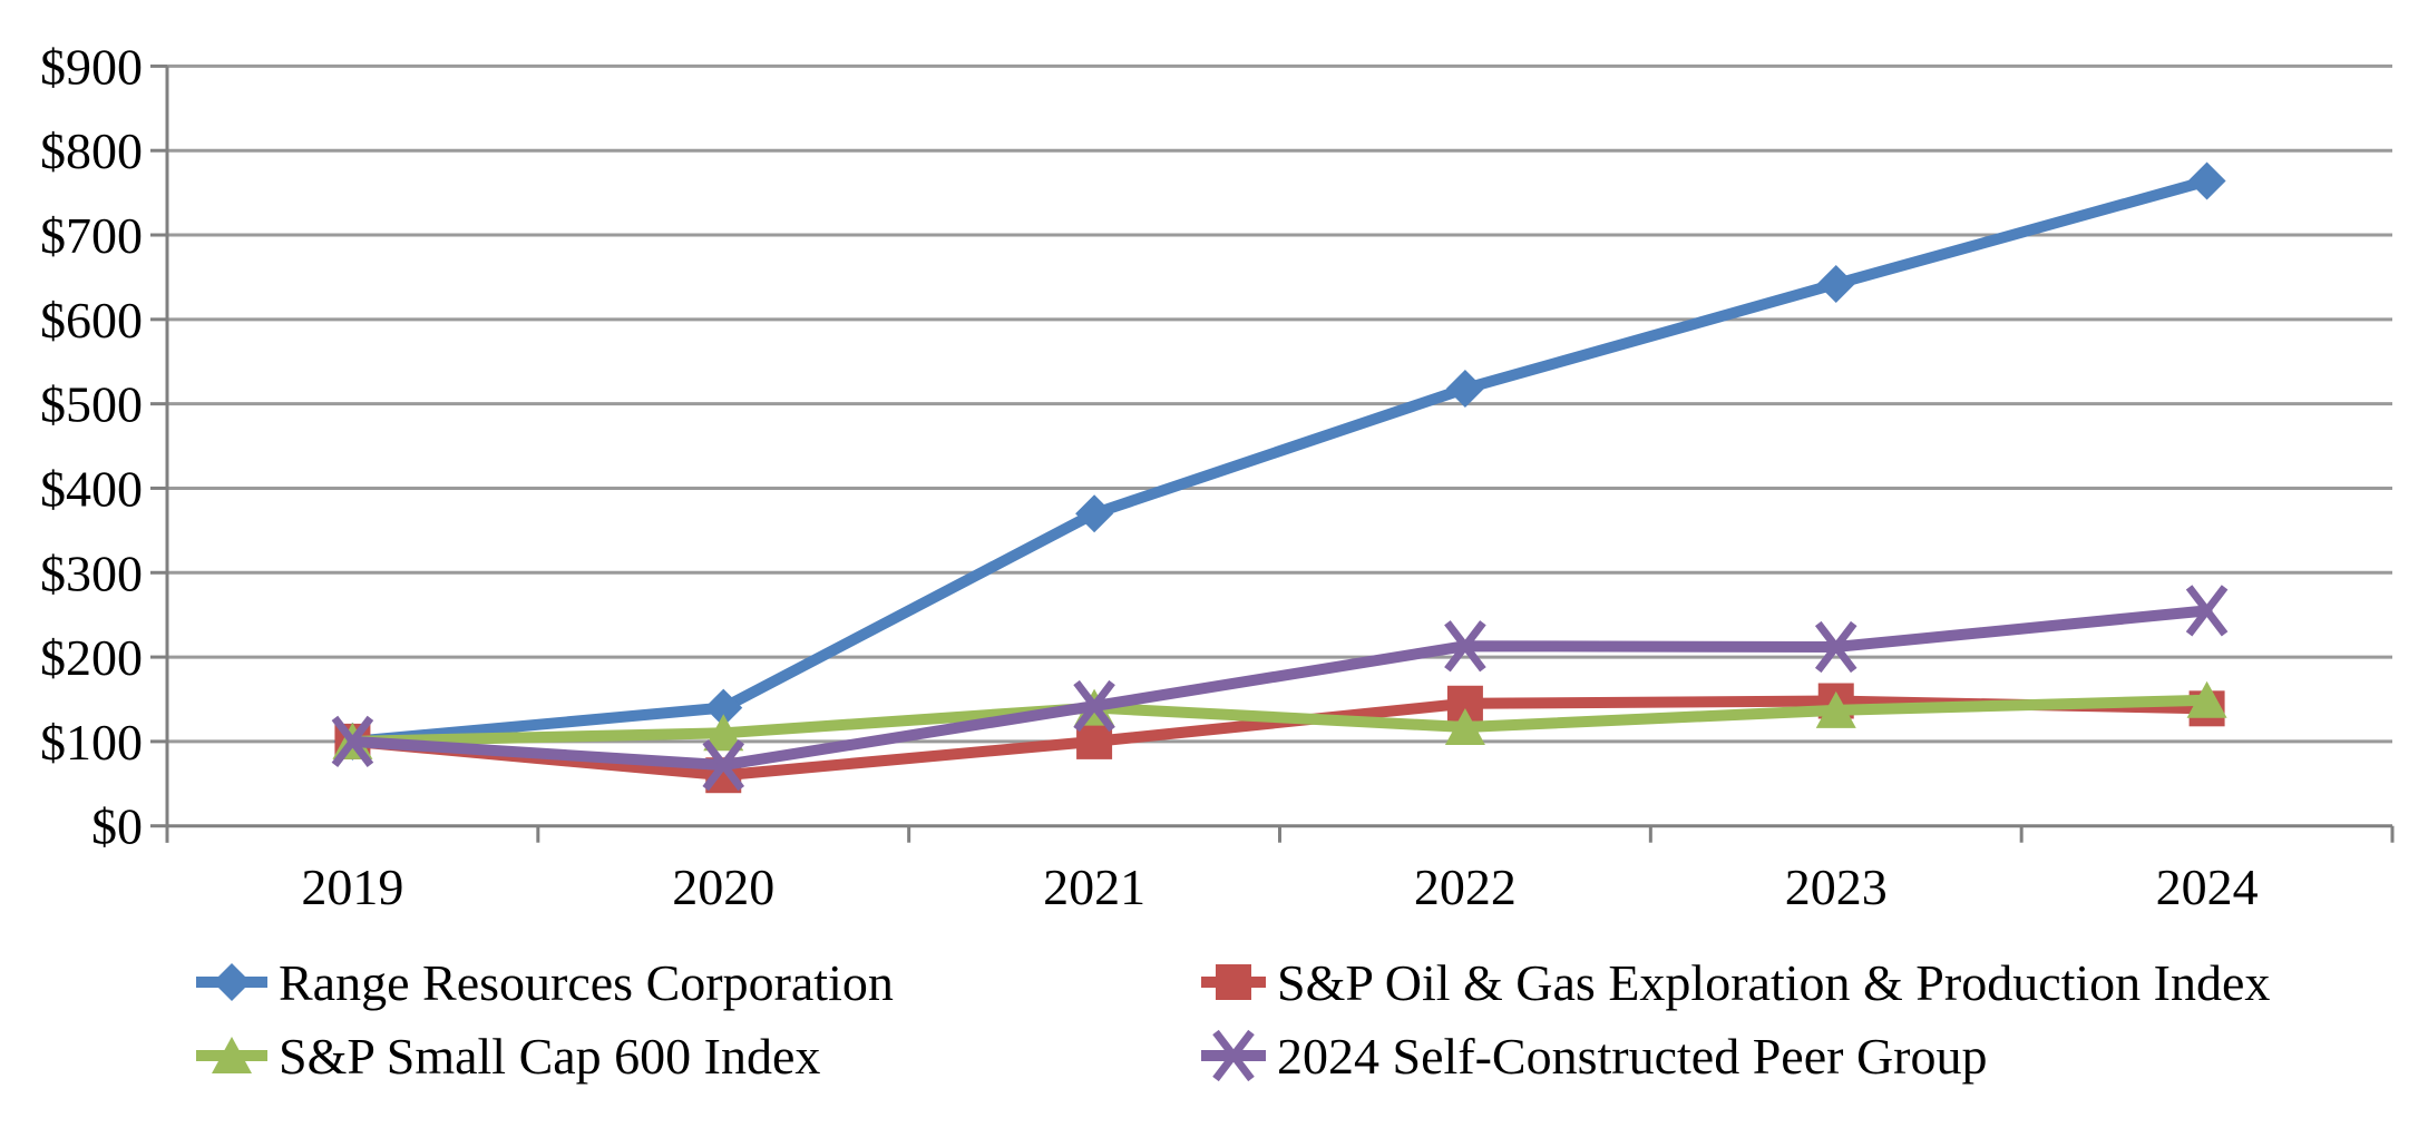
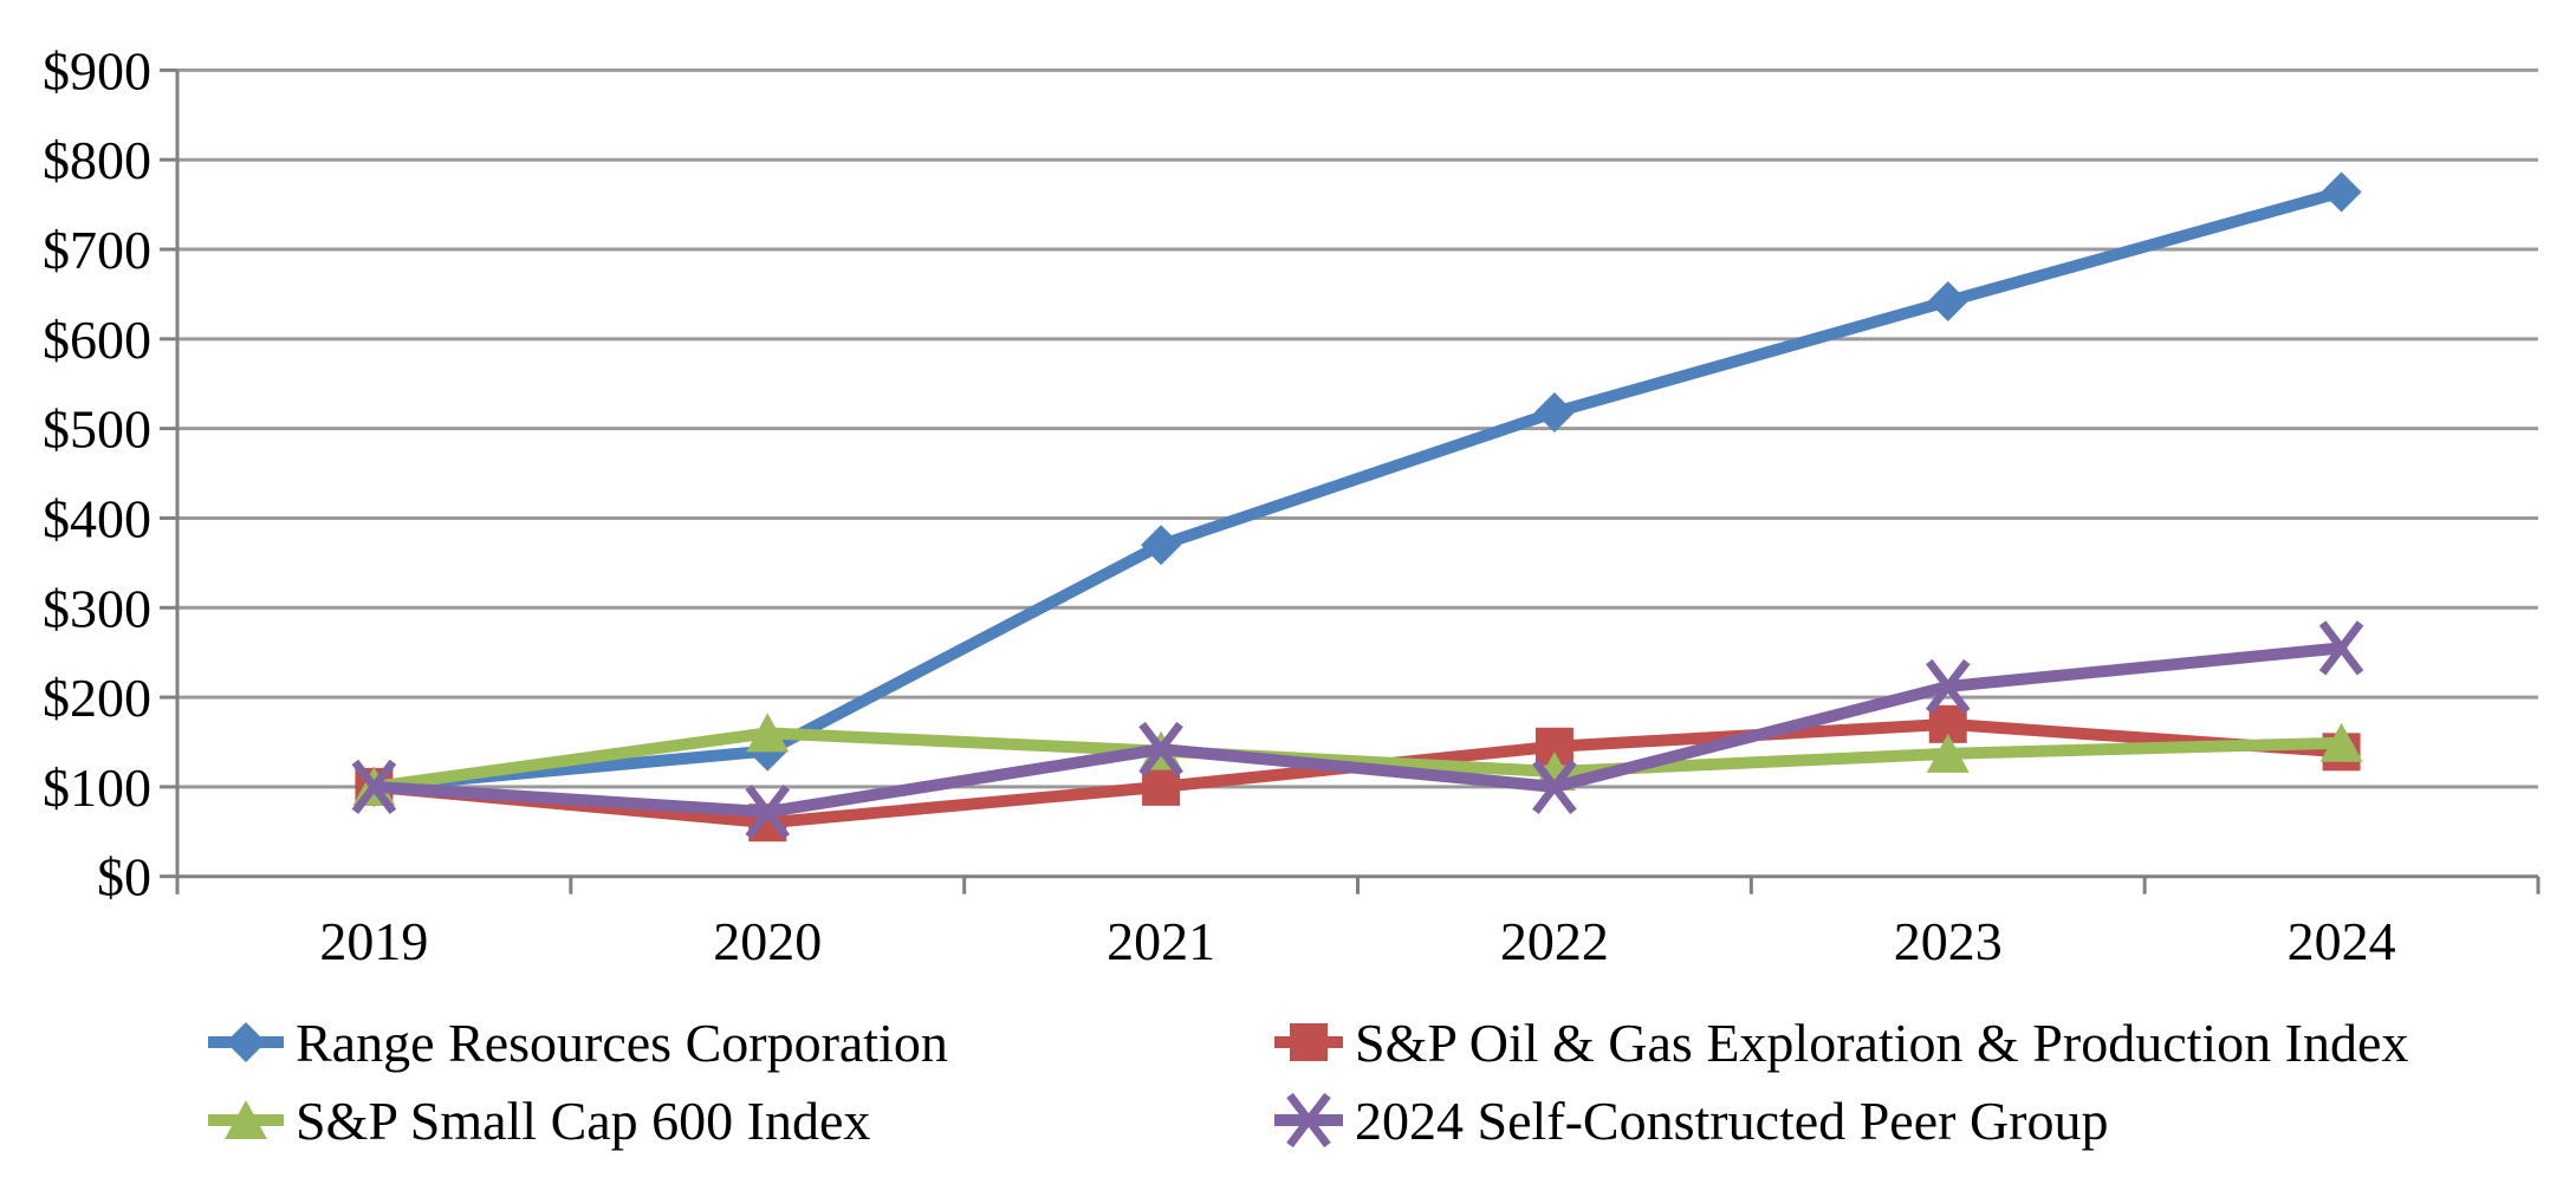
S&P Small Cap 600 Index/2020: $110 -> $160
2024 Self-Constructed Peer Group/2022: $210 -> $100
S&P Oil & Gas Exploration & Production Index/2023: $150 -> $170
